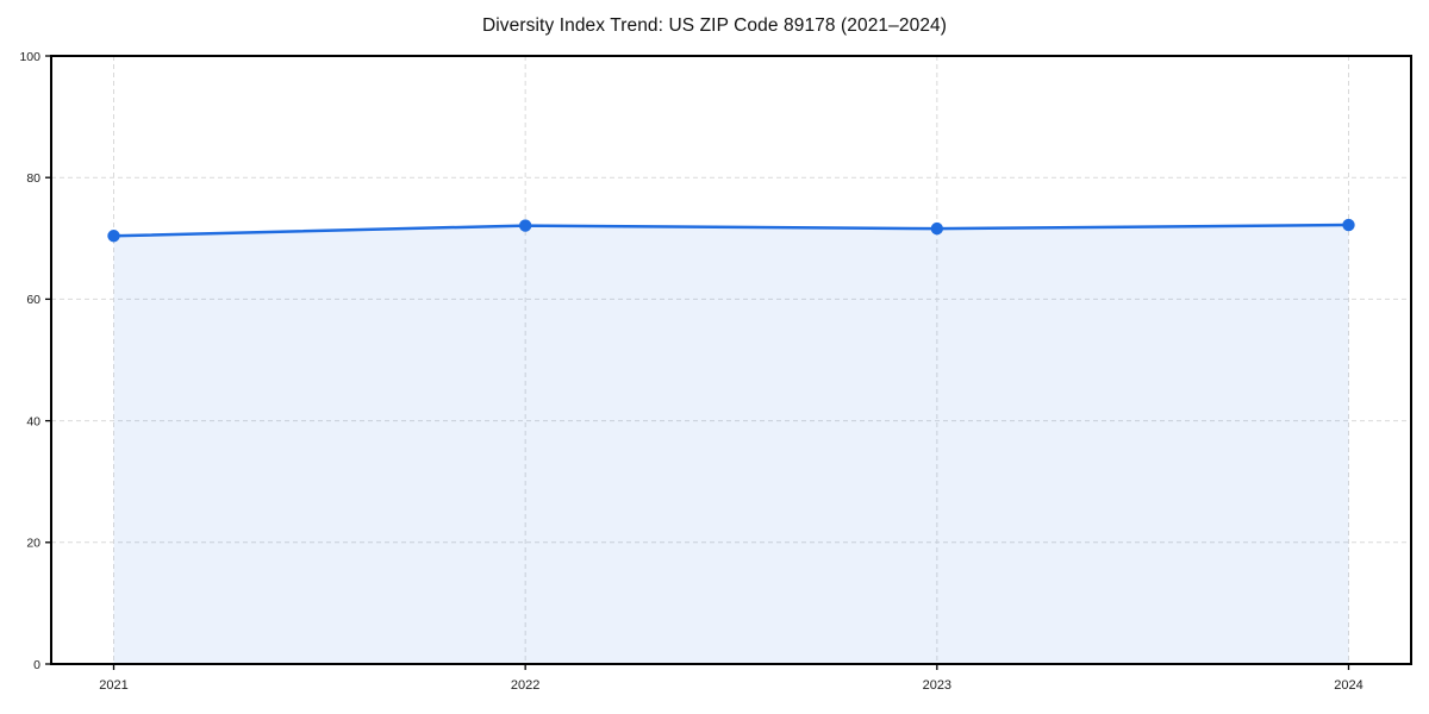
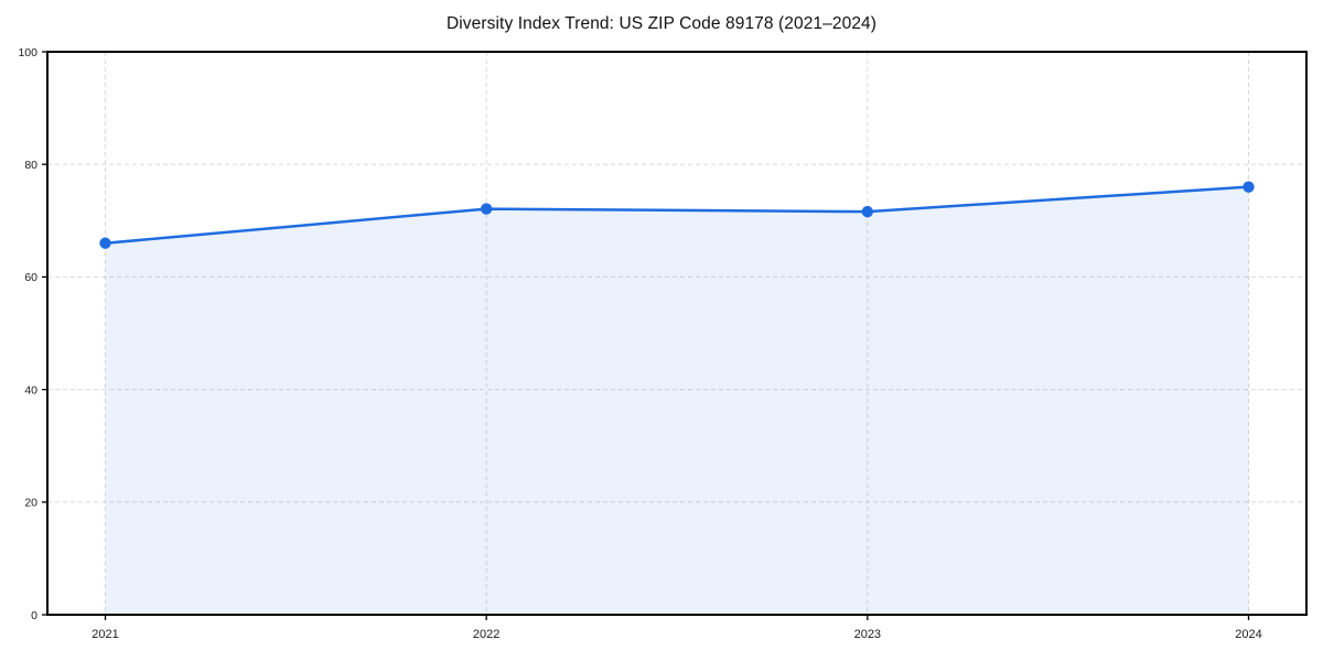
2021: 70 -> 66
2024: 72 -> 76
